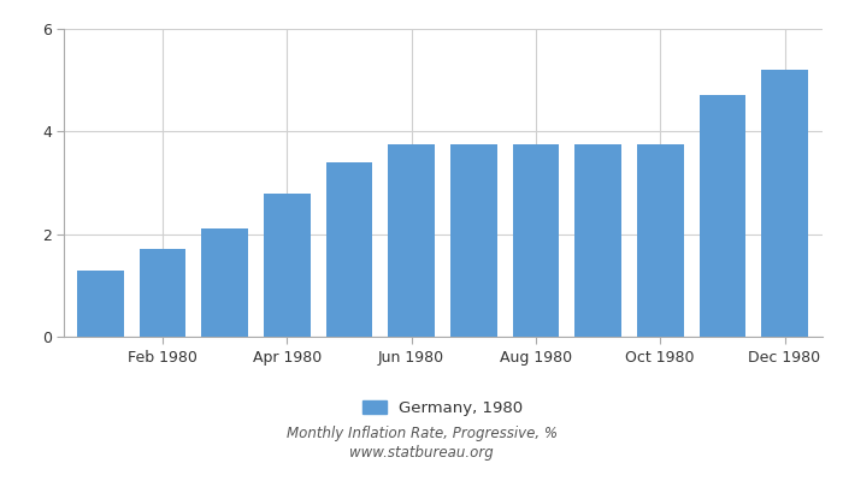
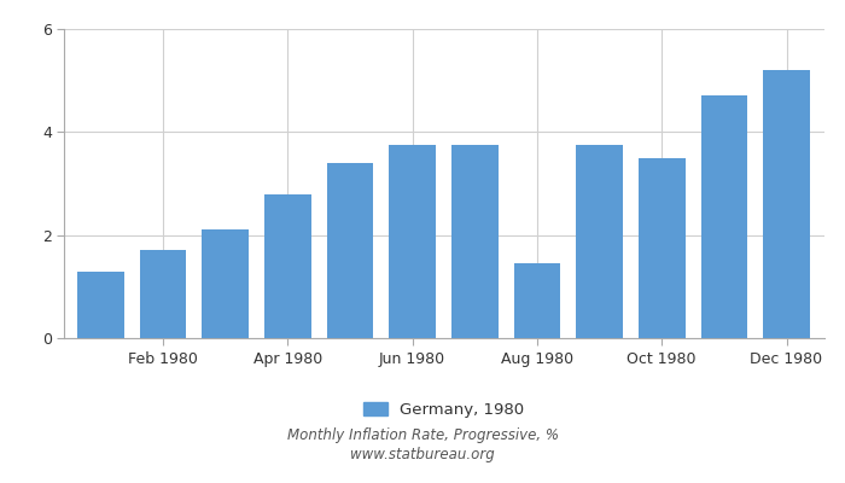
Aug 1980: 3.75 -> 1.45
Oct 1980: 3.75 -> 3.50
